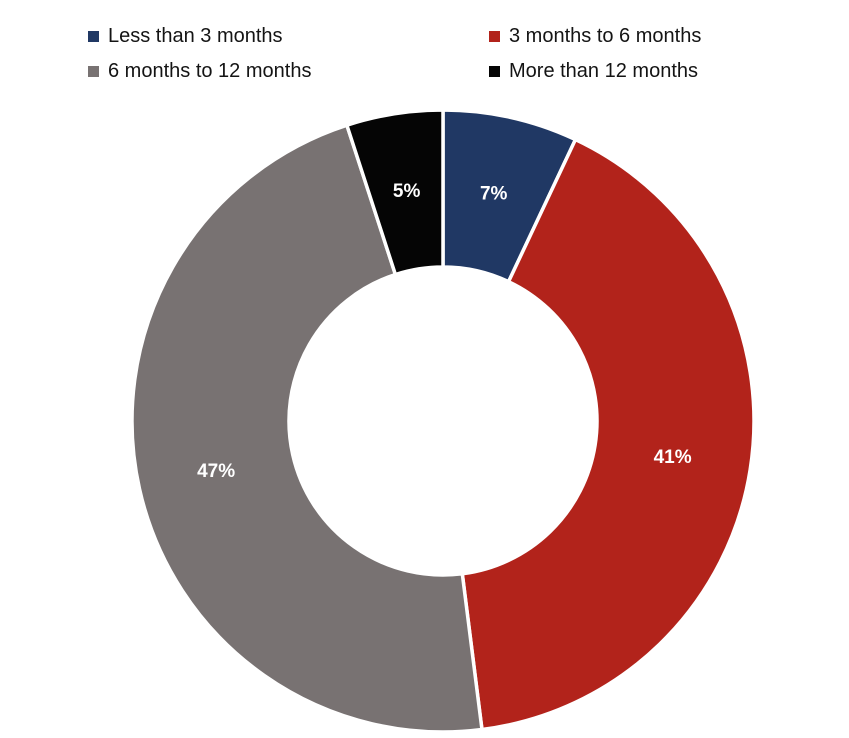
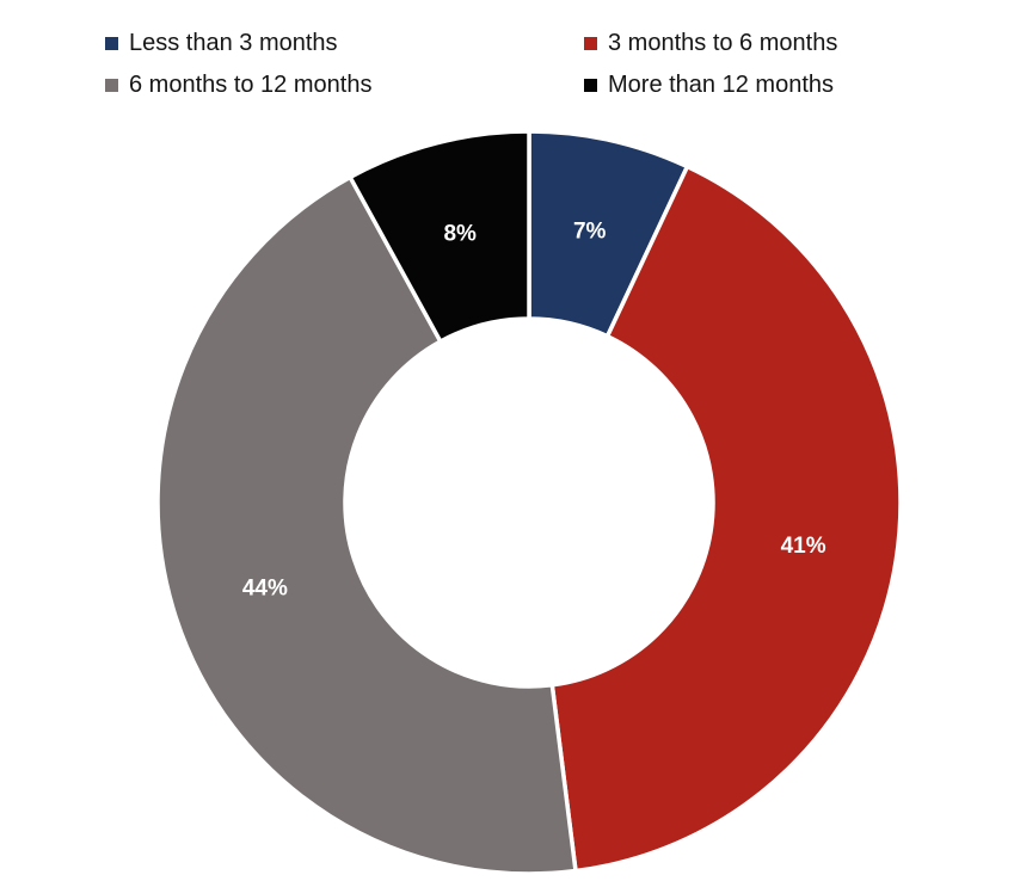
6 months to 12 months: 47% -> 44%
More than 12 months: 5% -> 8%
